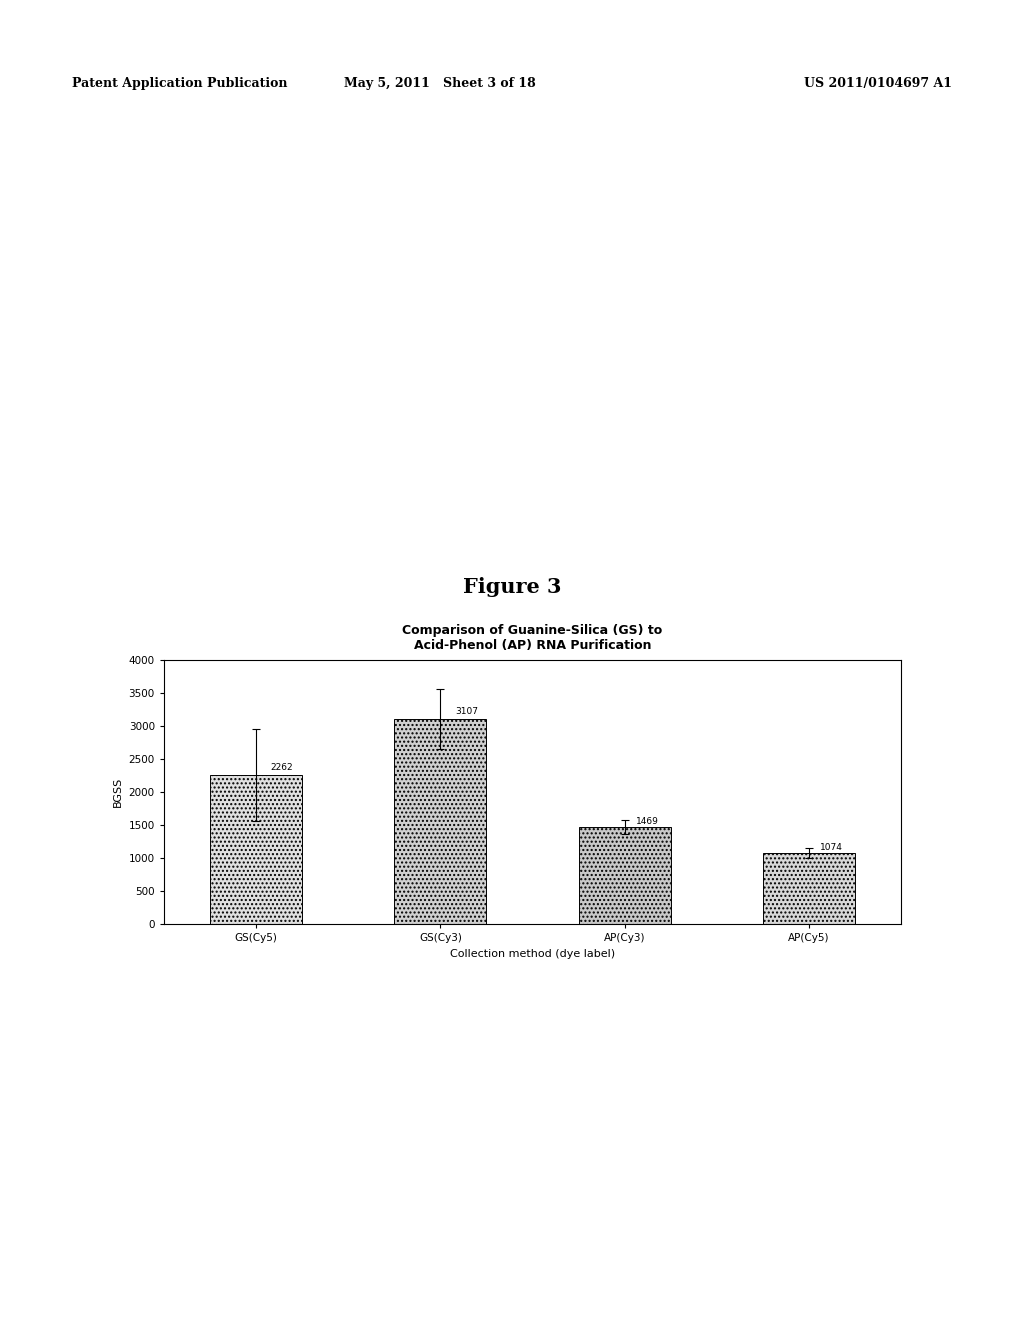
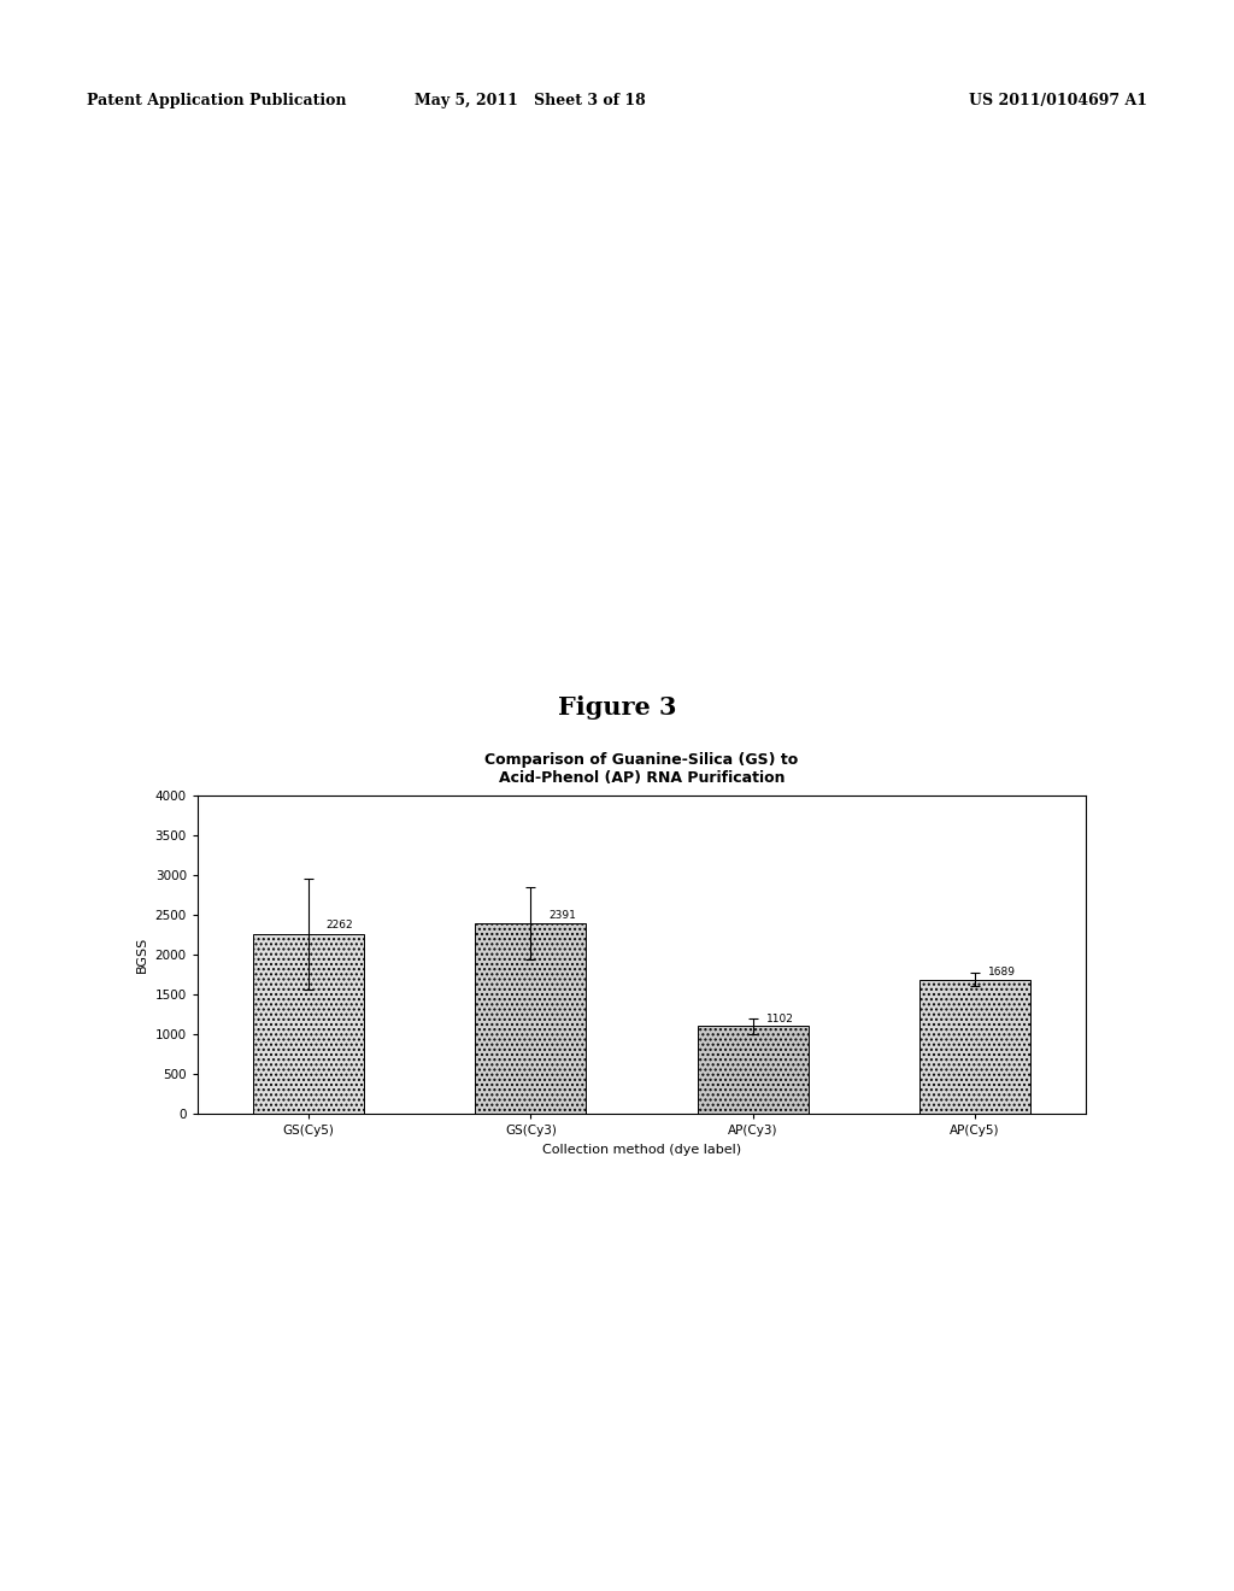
GS(Cy3): 3107 -> 2391
AP(Cy3): 1469 -> 1102
AP(Cy5): 1074 -> 1689
